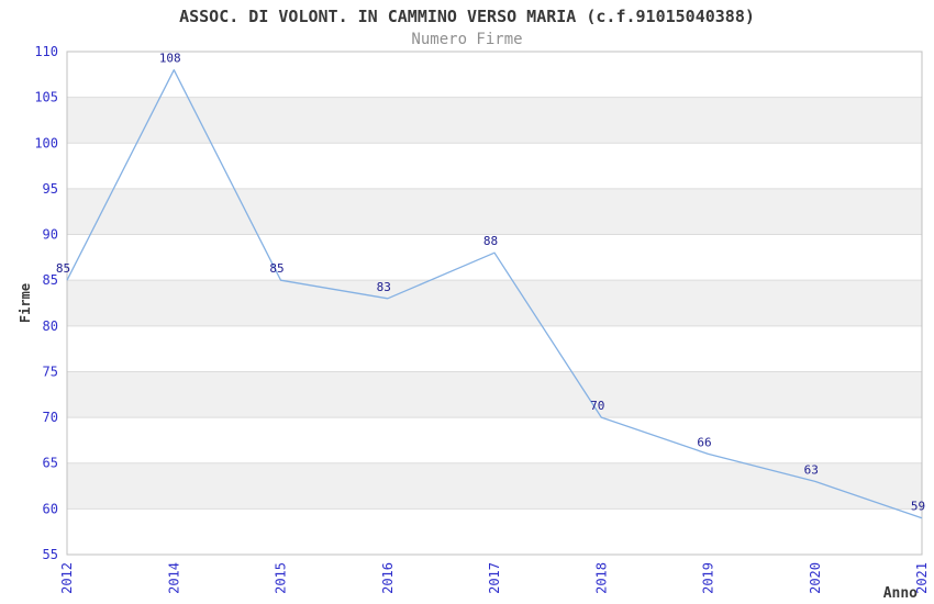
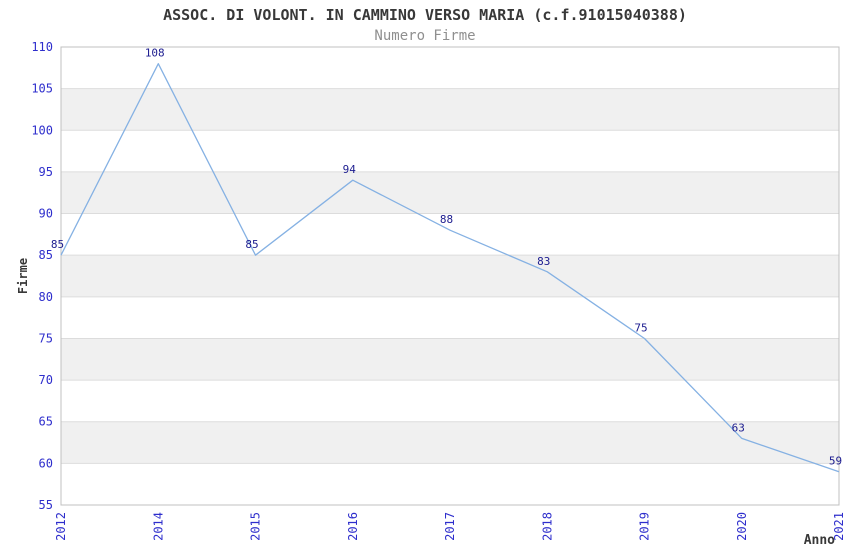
2016: 83 -> 94
2018: 70 -> 83
2019: 66 -> 75
